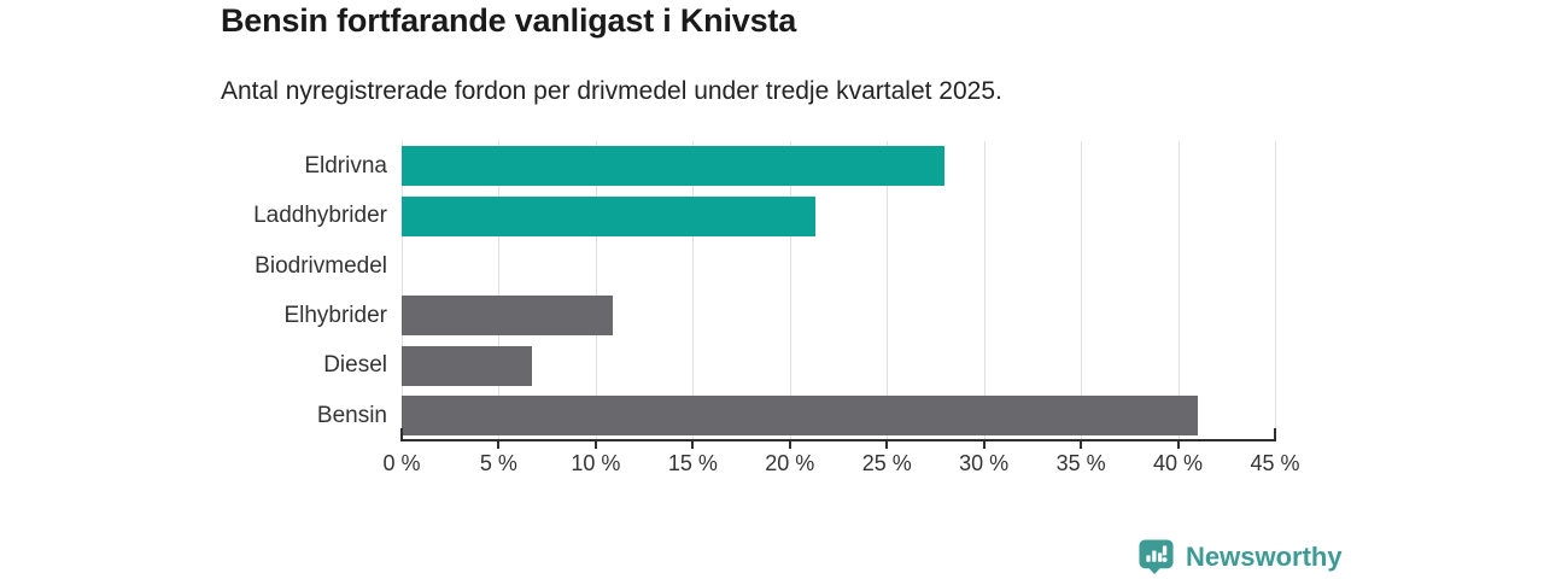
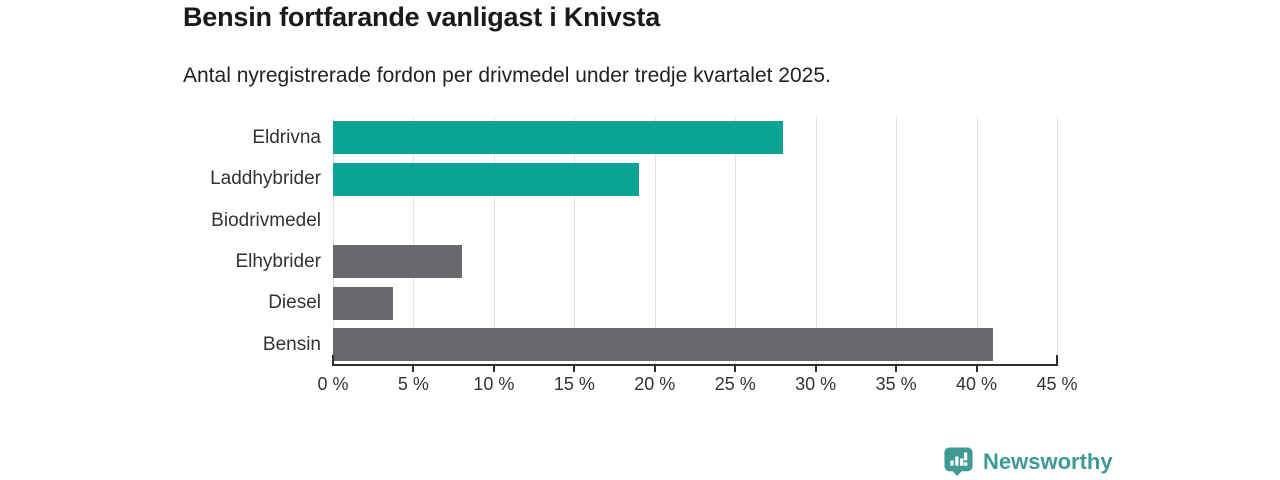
Laddhybrider: 21.3% -> 19.0%
Elhybrider: 10.9% -> 8.0%
Diesel: 6.7% -> 3.7%
